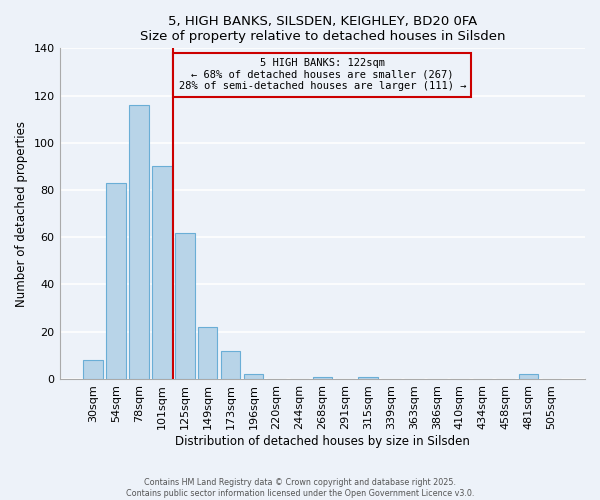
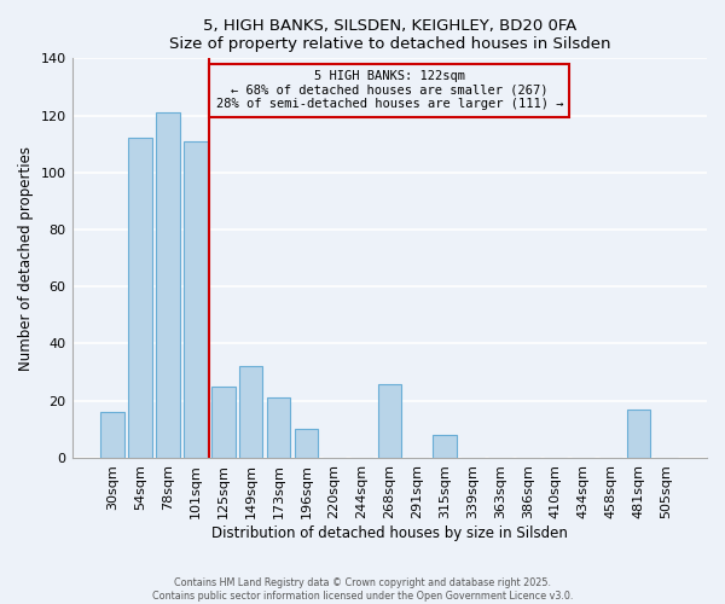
30sqm: 8 -> 16
54sqm: 83 -> 112
78sqm: 116 -> 121
101sqm: 90 -> 111
125sqm: 62 -> 25
149sqm: 22 -> 32
173sqm: 12 -> 21
196sqm: 2 -> 10
268sqm: 1 -> 26
315sqm: 1 -> 8
481sqm: 2 -> 17
